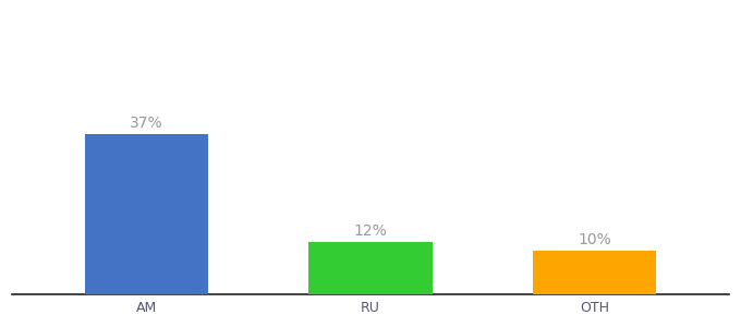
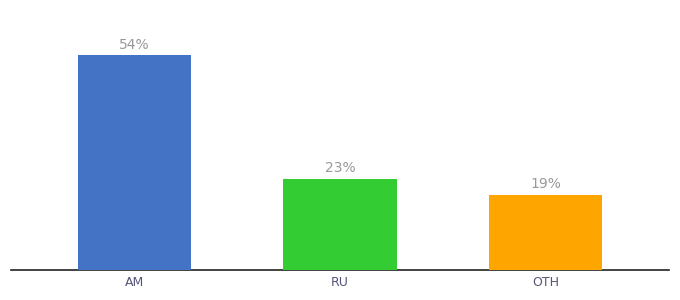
AM: 37% -> 54%
RU: 12% -> 23%
OTH: 10% -> 19%
